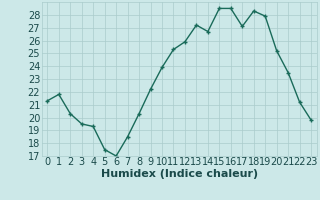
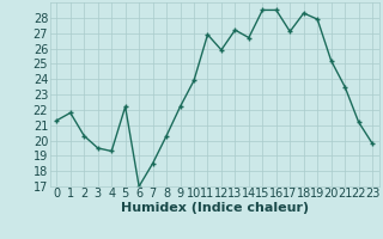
5: 17.5 -> 22.2
11: 25.3 -> 26.9
